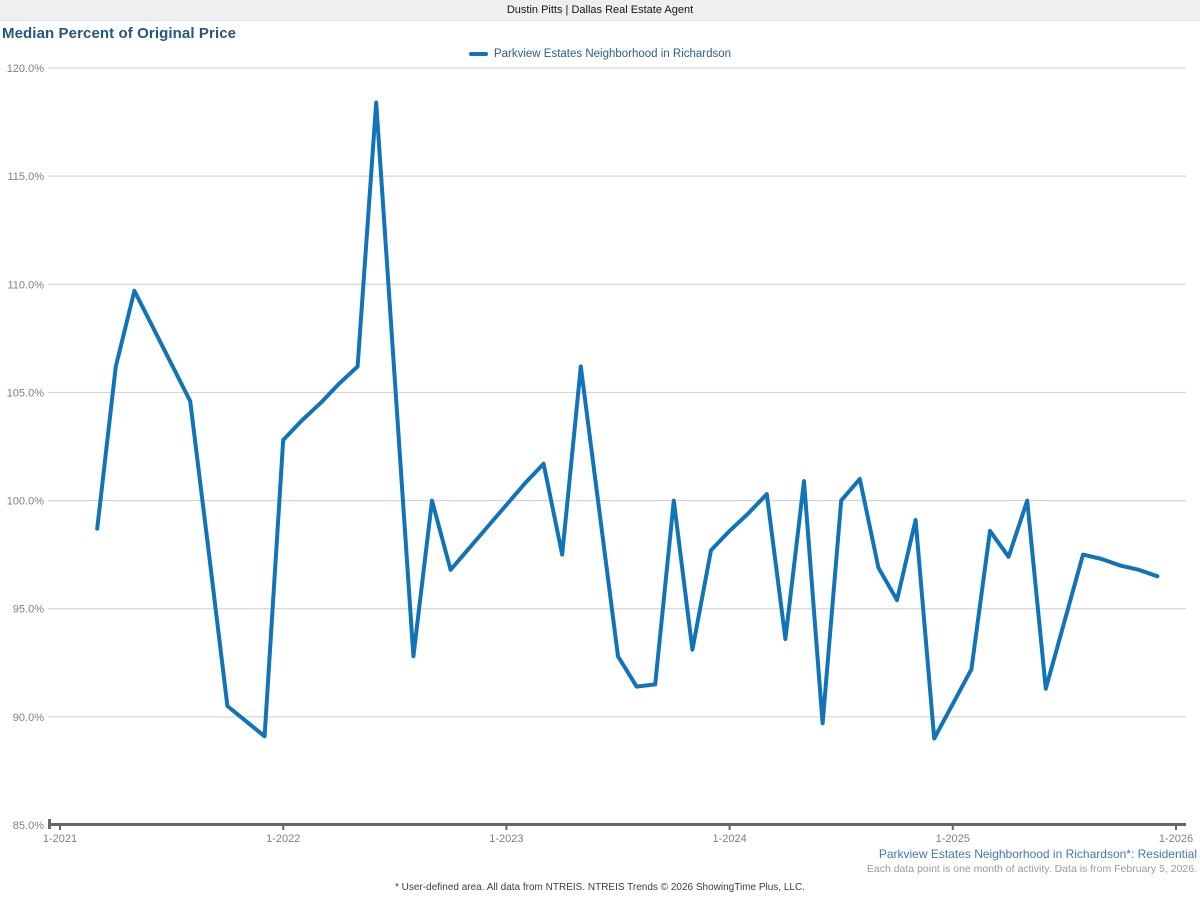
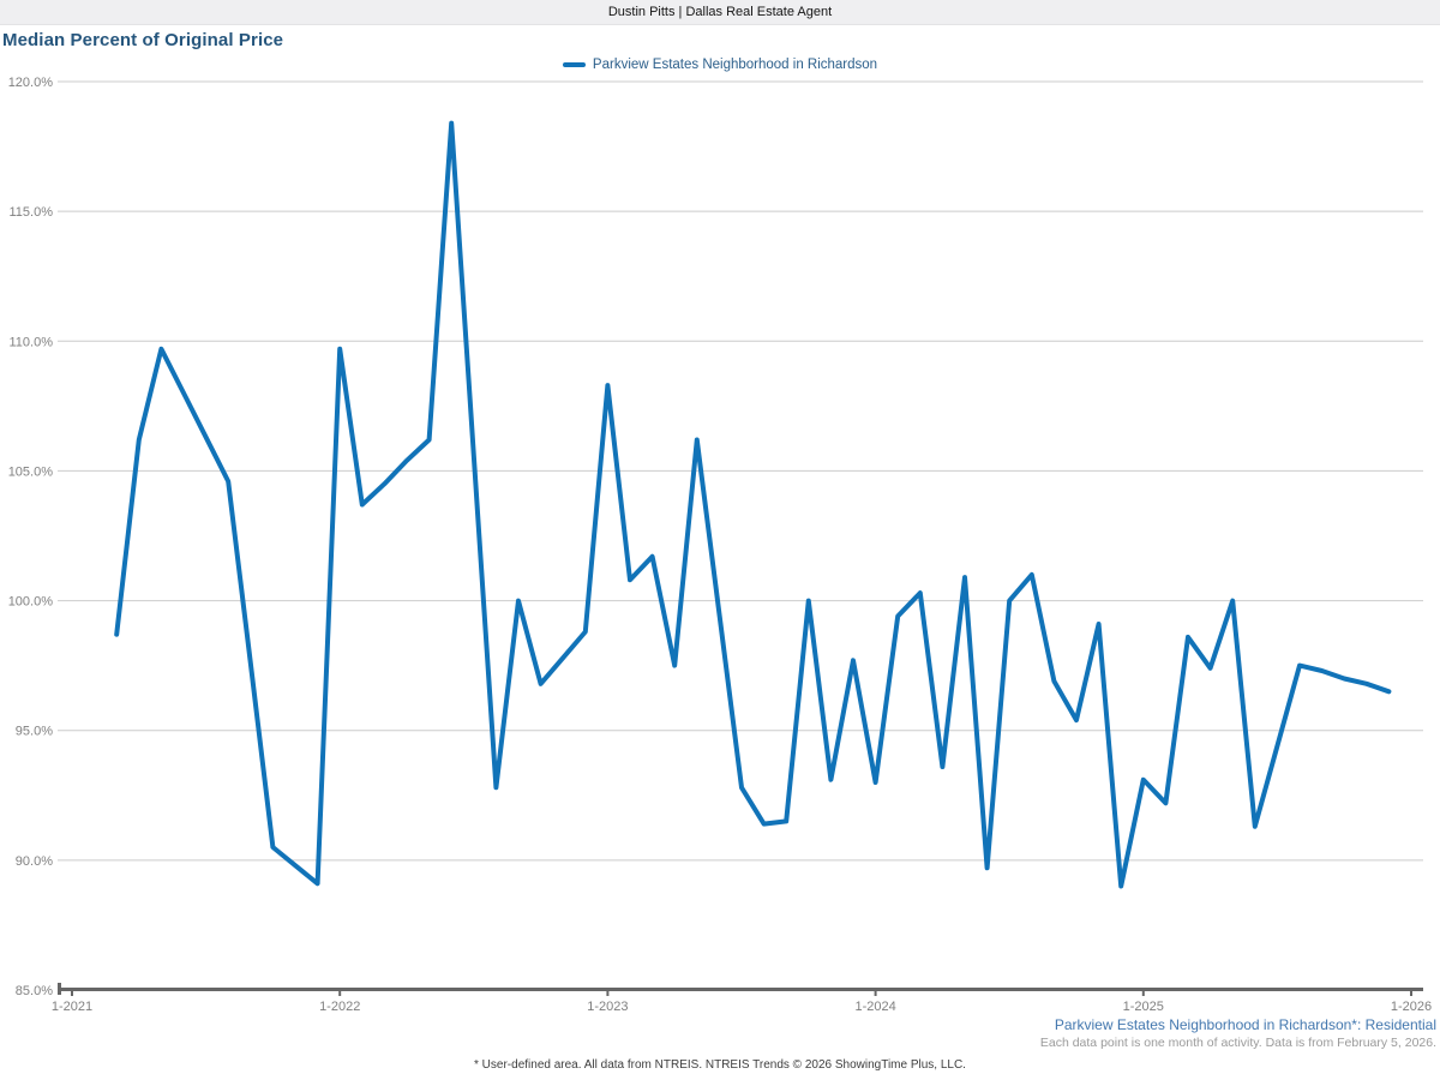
1-2022: 102.8% -> 109.7%
1-2023: 99.8% -> 108.3%
1-2024: 98.6% -> 93.0%
1-2025: 90.6% -> 93.1%
